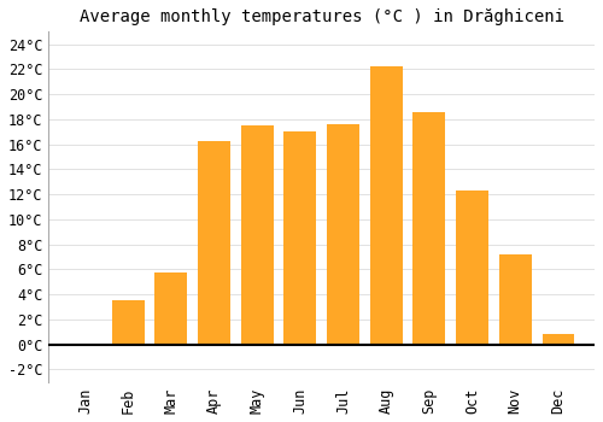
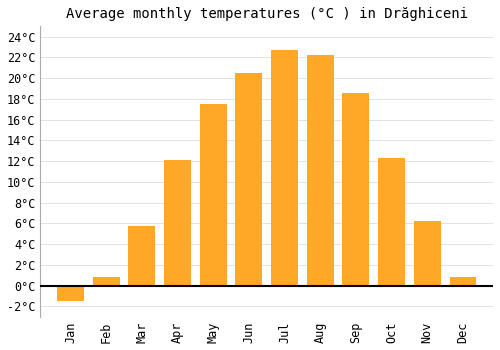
Jan: -0.1°C -> -1.5°C
Feb: 3.5°C -> 0.8°C
Apr: 16.3°C -> 12.1°C
Jun: 17.0°C -> 20.5°C
Jul: 17.6°C -> 22.7°C
Nov: 7.2°C -> 6.2°C
